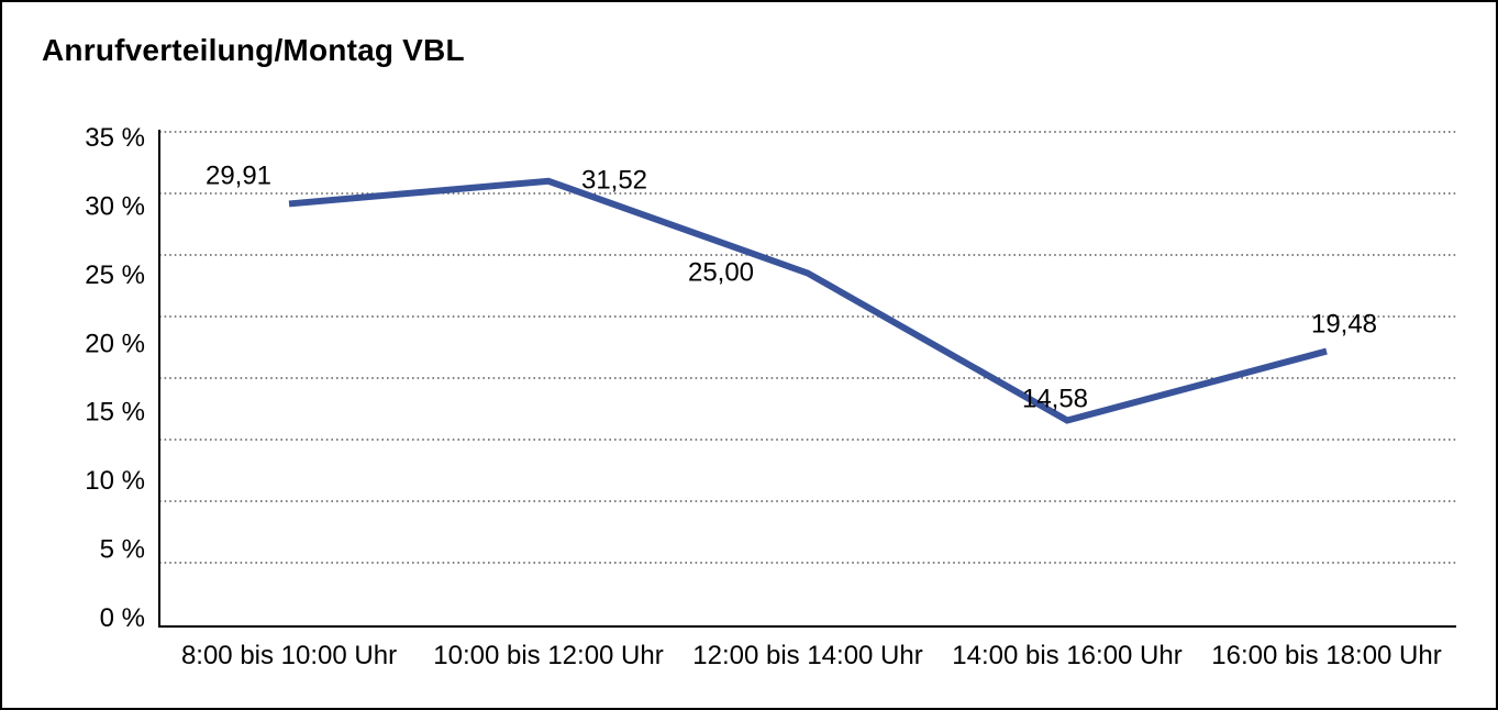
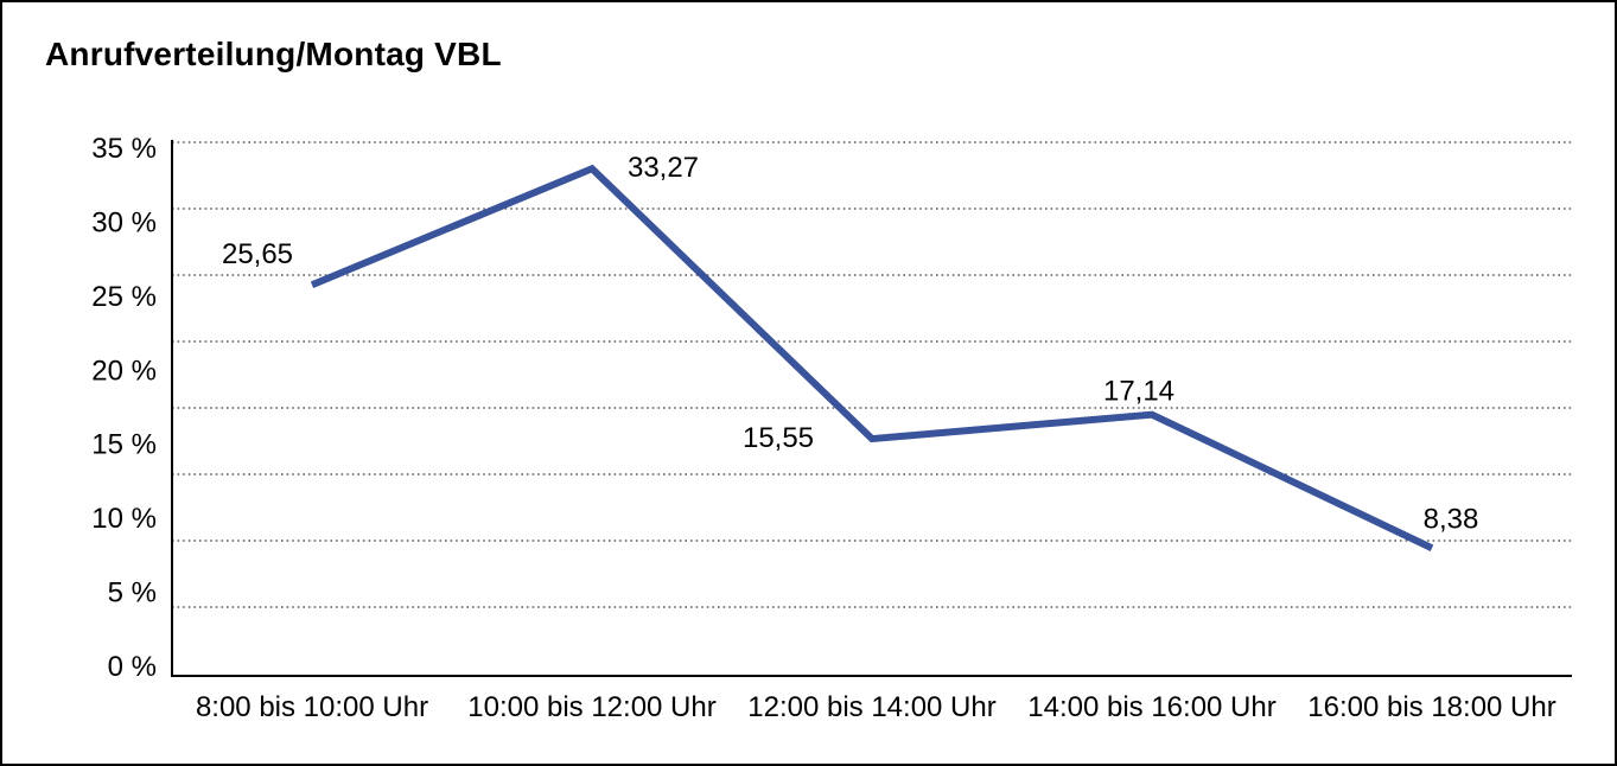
8:00 bis 10:00 Uhr: 29,91 -> 25,65
10:00 bis 12:00 Uhr: 31,52 -> 33,27
12:00 bis 14:00 Uhr: 25,00 -> 15,55
14:00 bis 16:00 Uhr: 14,58 -> 17,14
16:00 bis 18:00 Uhr: 19,48 -> 8,38
